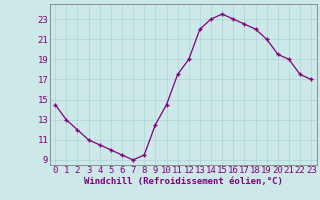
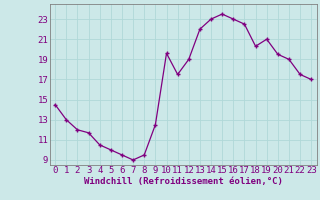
3: 11.0 -> 11.7
10: 14.5 -> 19.6
18: 22.0 -> 20.3
